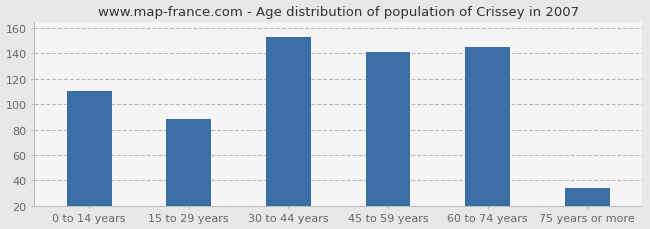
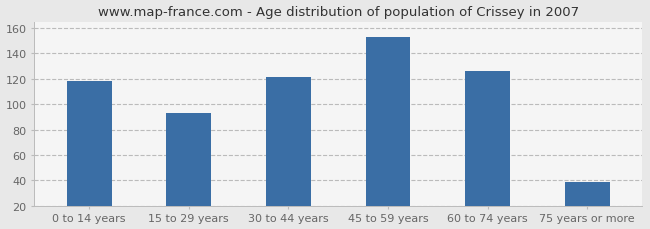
0 to 14 years: 110 -> 118
15 to 29 years: 88 -> 93
30 to 44 years: 153 -> 121
45 to 59 years: 141 -> 153
60 to 74 years: 145 -> 126
75 years or more: 34 -> 39
